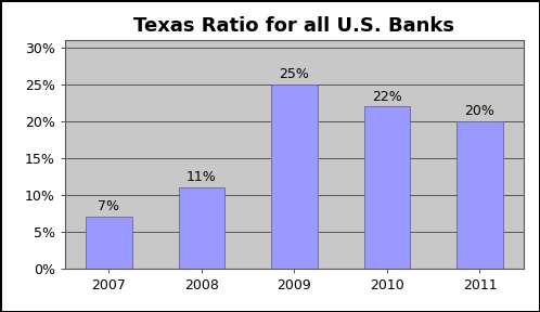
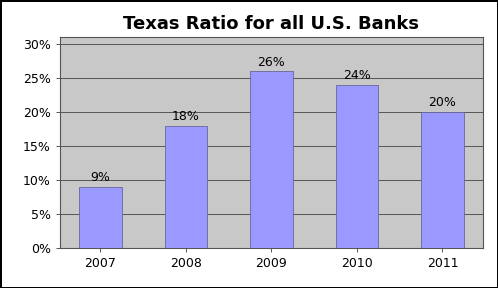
2007: 7% -> 9%
2008: 11% -> 18%
2009: 25% -> 26%
2010: 22% -> 24%
